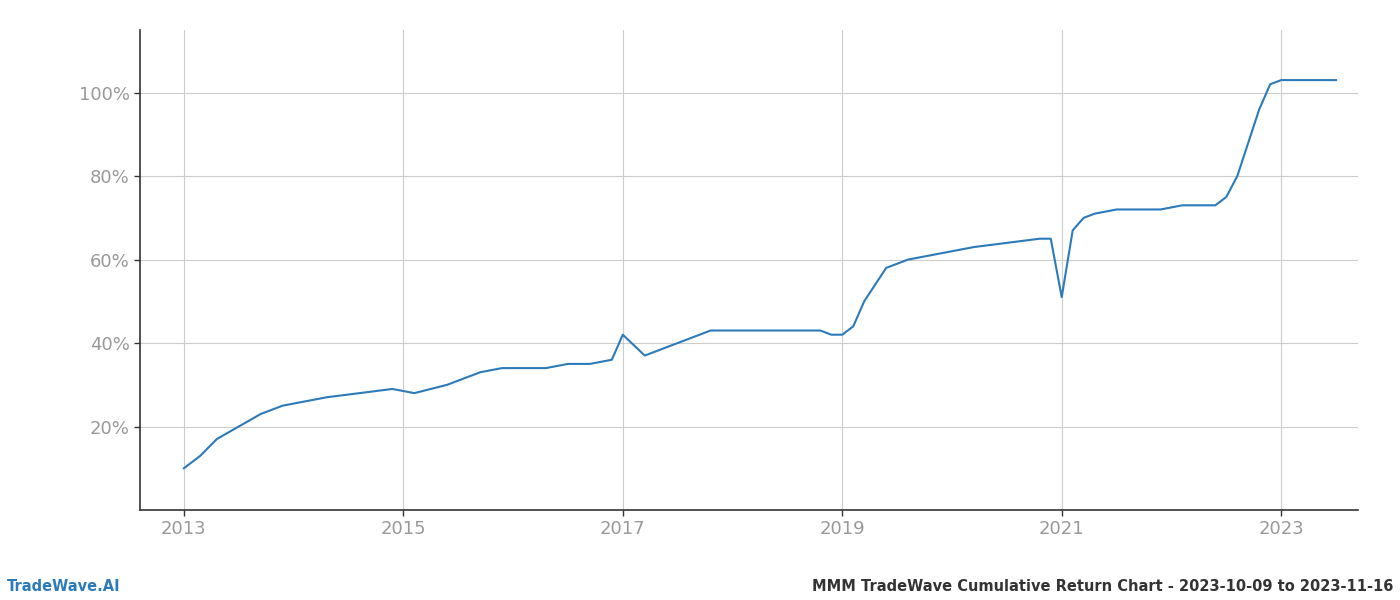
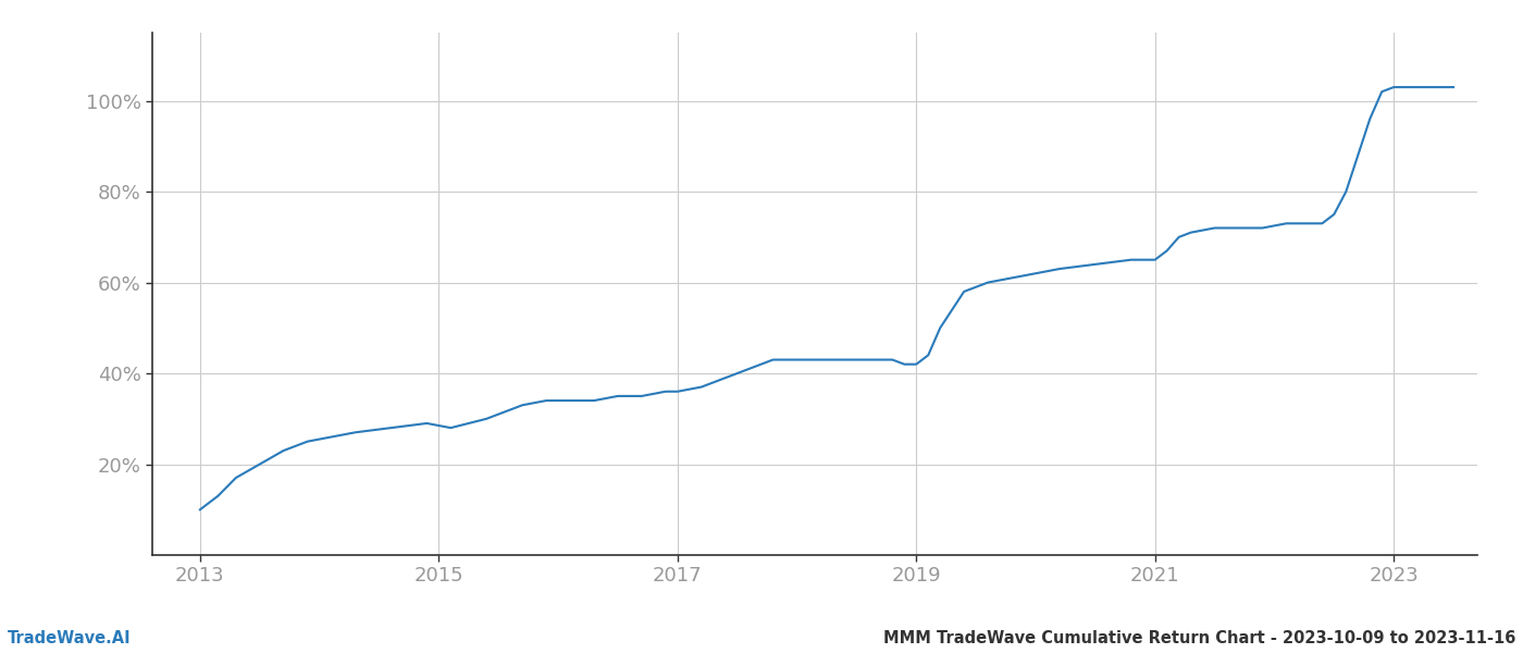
2017: 42% -> 36%
2021: 51% -> 65%
